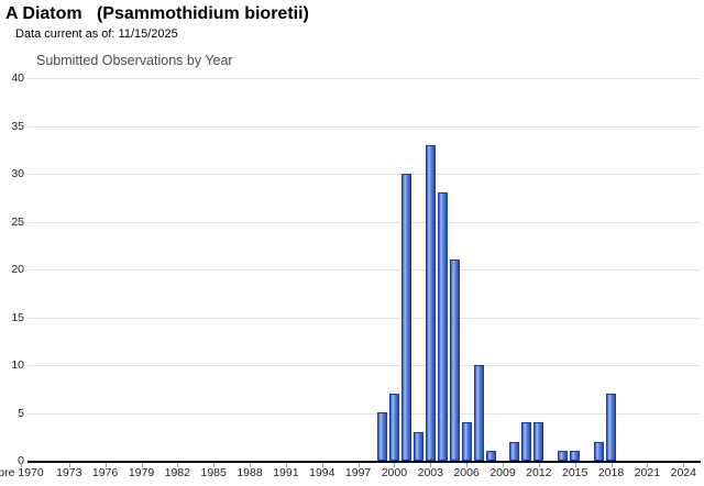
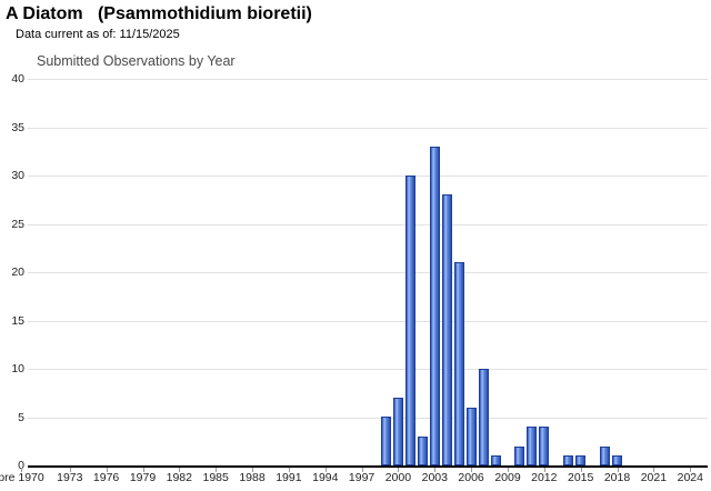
2006: 4 -> 6
2018: 7 -> 1
